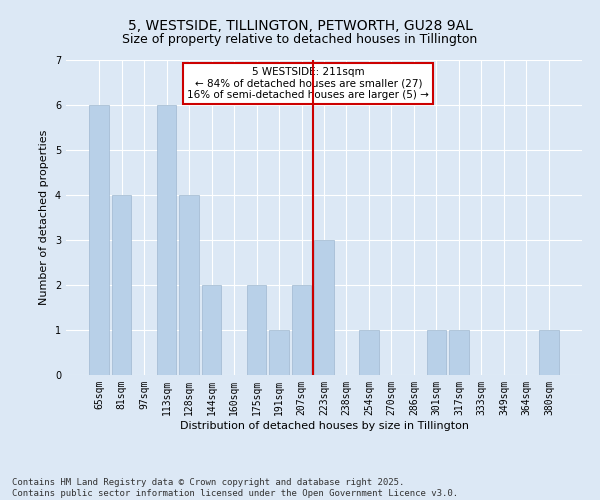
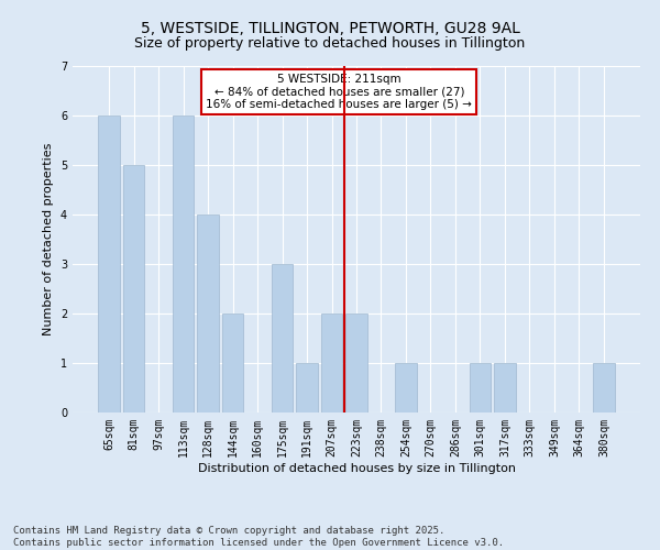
81sqm: 4 -> 5
175sqm: 2 -> 3
223sqm: 3 -> 2
